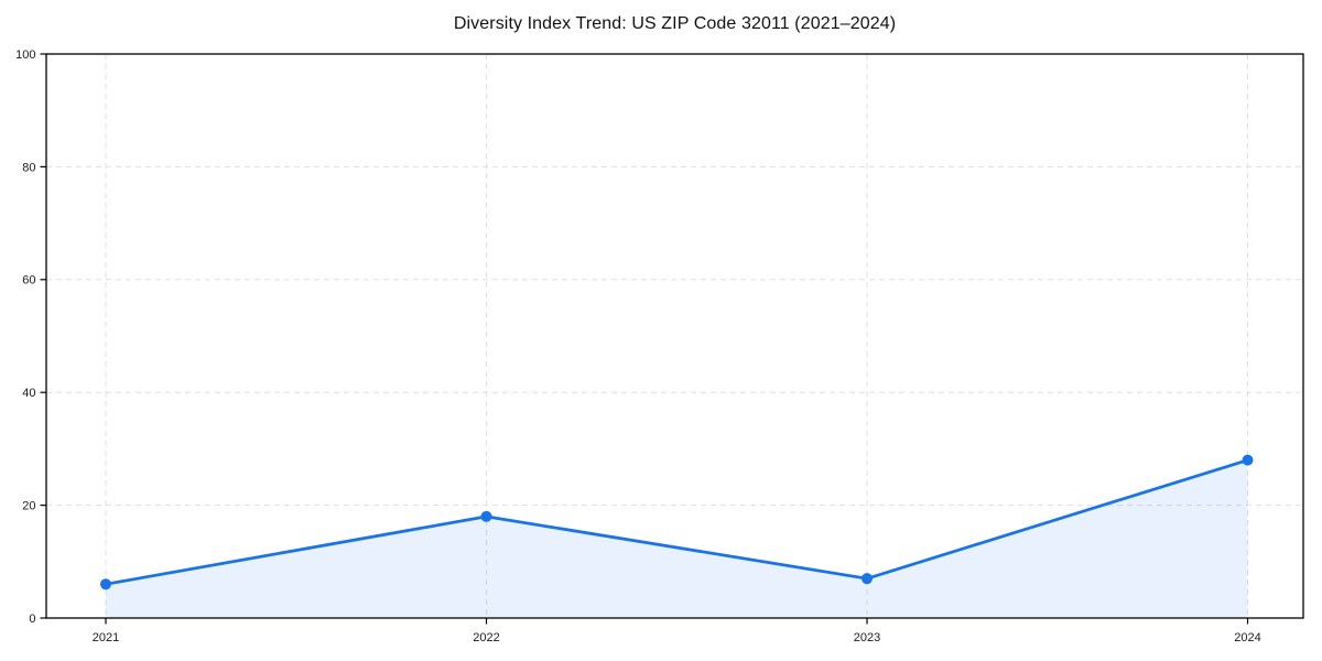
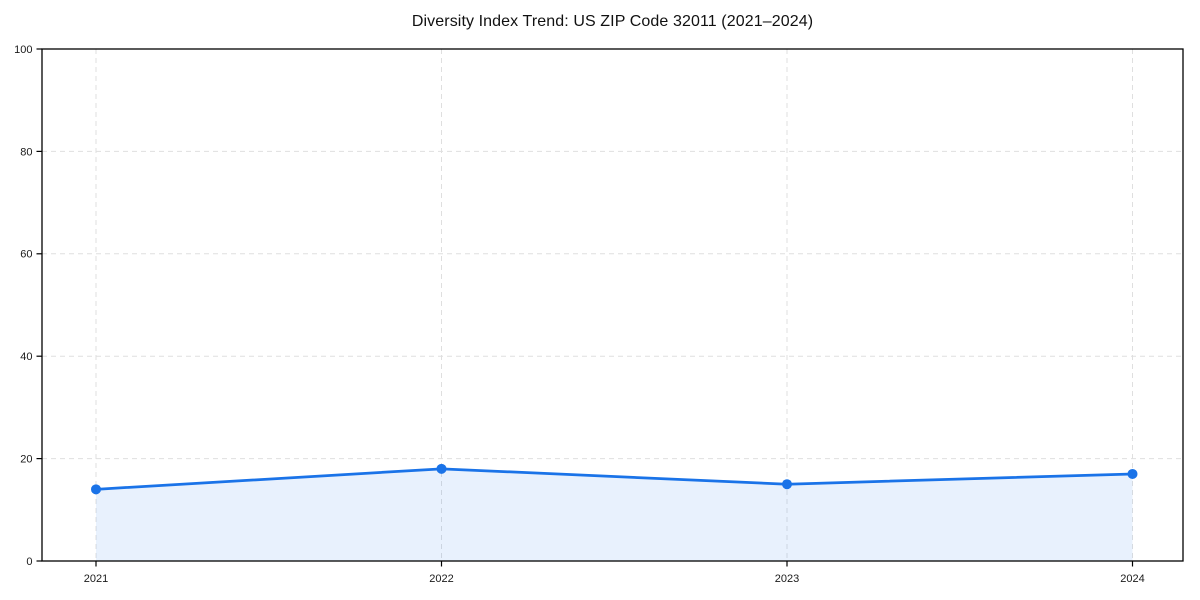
2021: 6 -> 14
2023: 7 -> 15
2024: 28 -> 17
